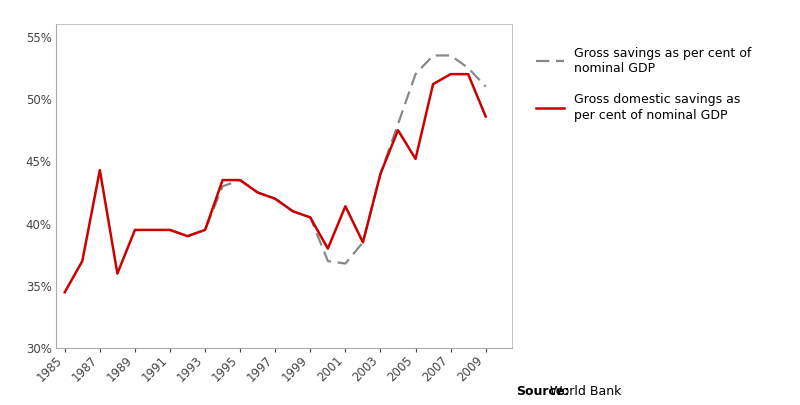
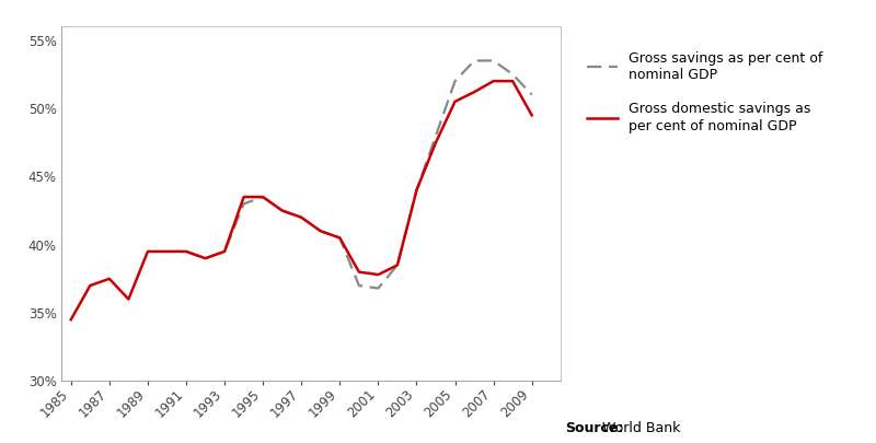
Gross domestic savings as per cent of nominal GDP/1987: 44.3% -> 37.5%
Gross domestic savings as per cent of nominal GDP/2001: 41.4% -> 37.8%
Gross domestic savings as per cent of nominal GDP/2005: 45.2% -> 50.5%
Gross domestic savings as per cent of nominal GDP/2009: 48.6% -> 49.5%
